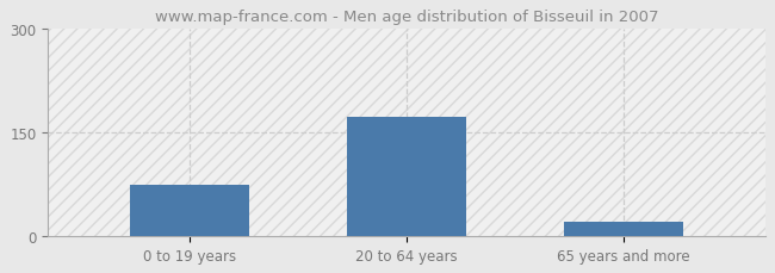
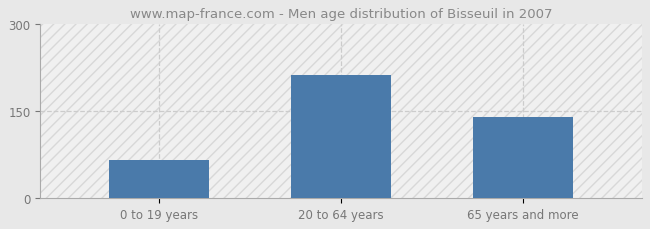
0 to 19 years: 75 -> 66
20 to 64 years: 172 -> 212
65 years and more: 20 -> 140
